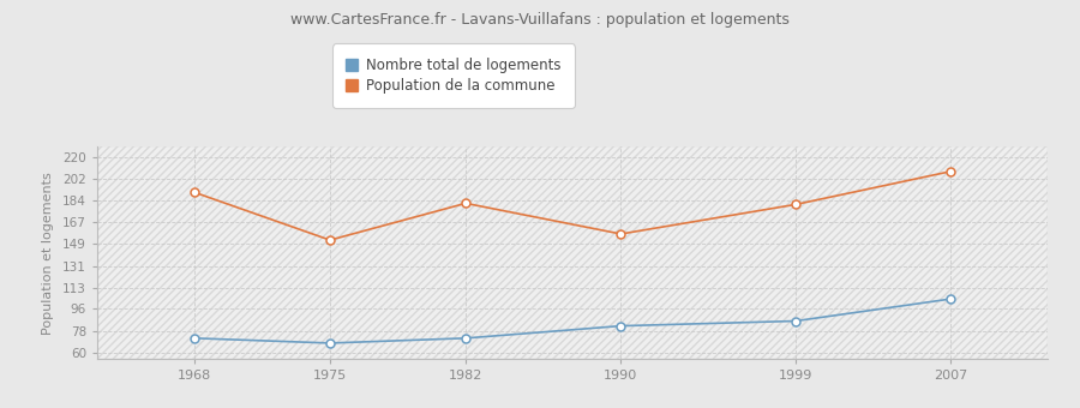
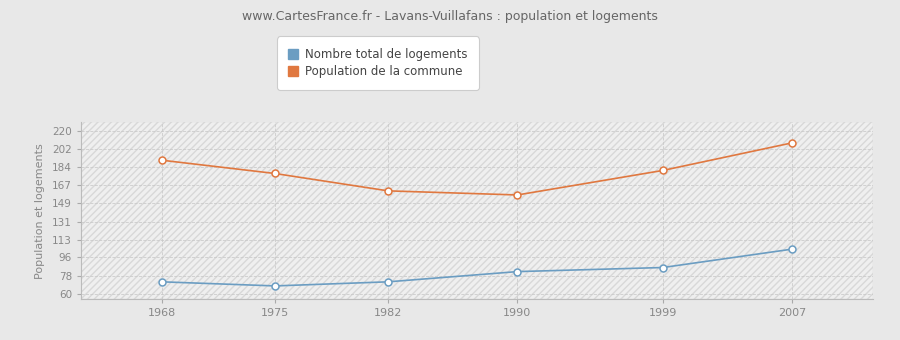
Population de la commune/1975: 152 -> 178
Population de la commune/1982: 182 -> 161
